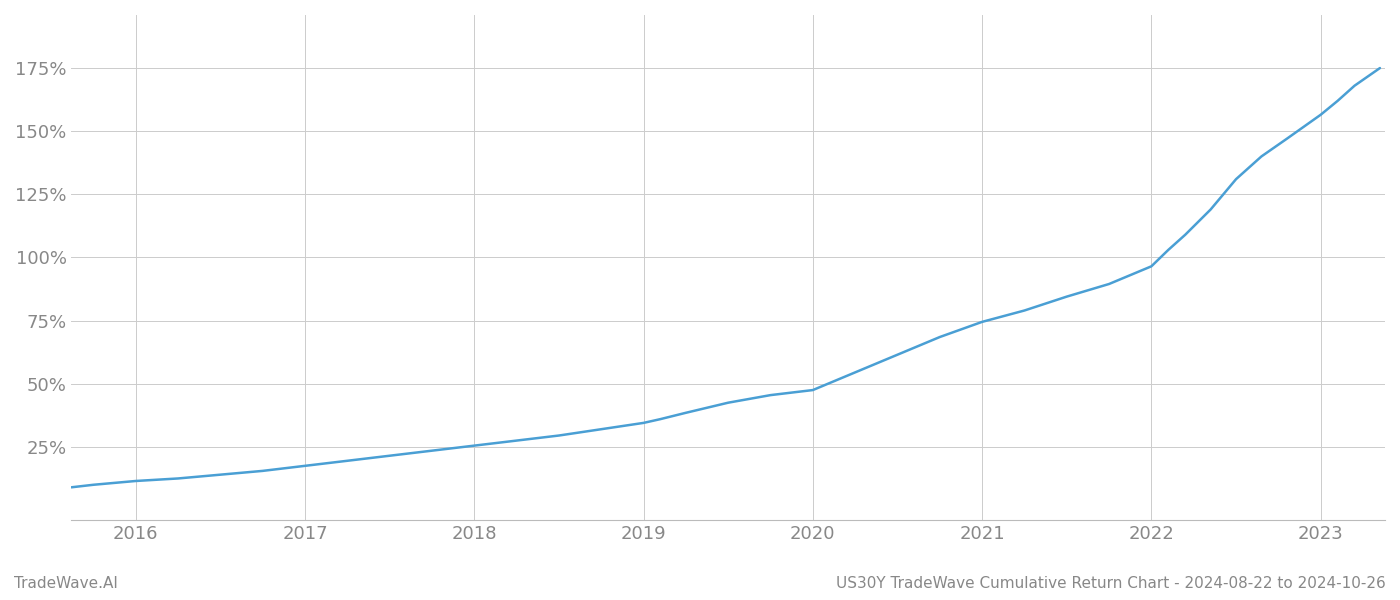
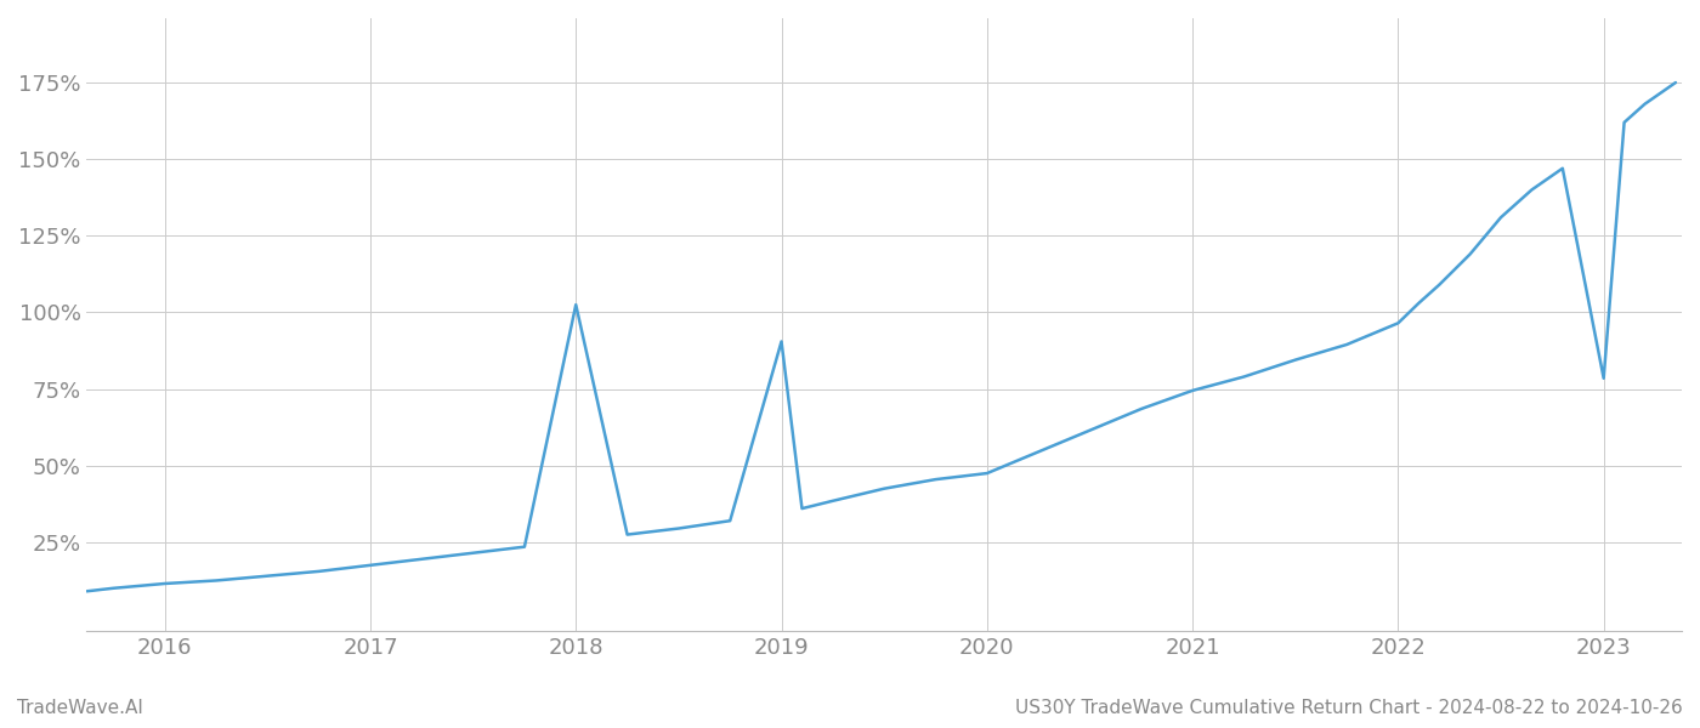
2018: 25.5% -> 102.5%
2019: 34.5% -> 90.5%
2023: 156.5% -> 78.5%
